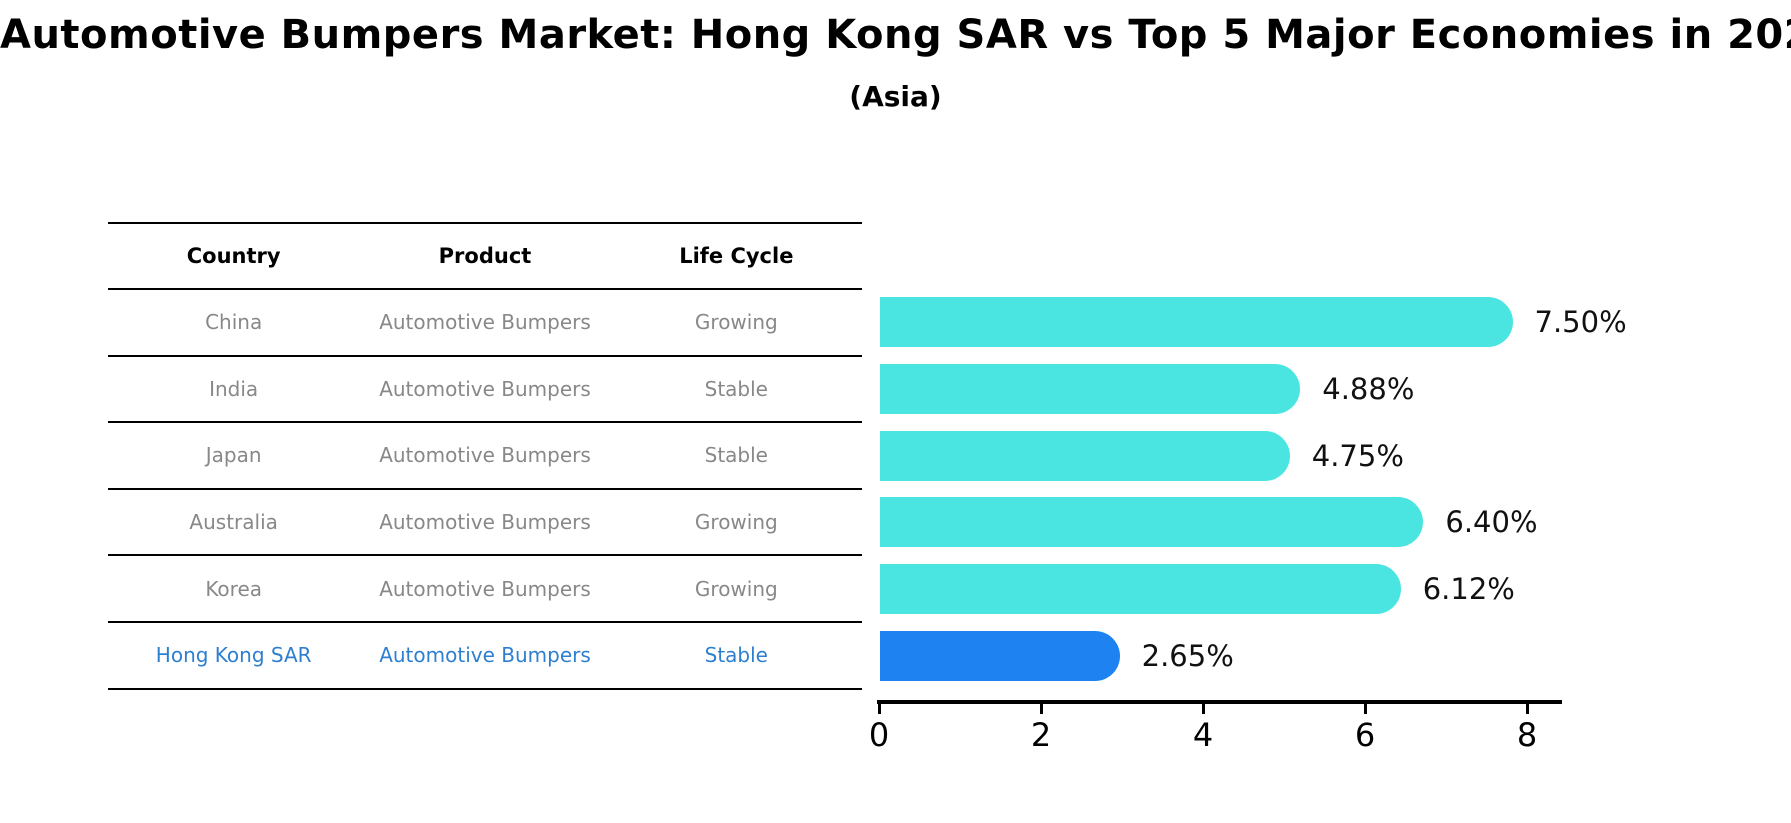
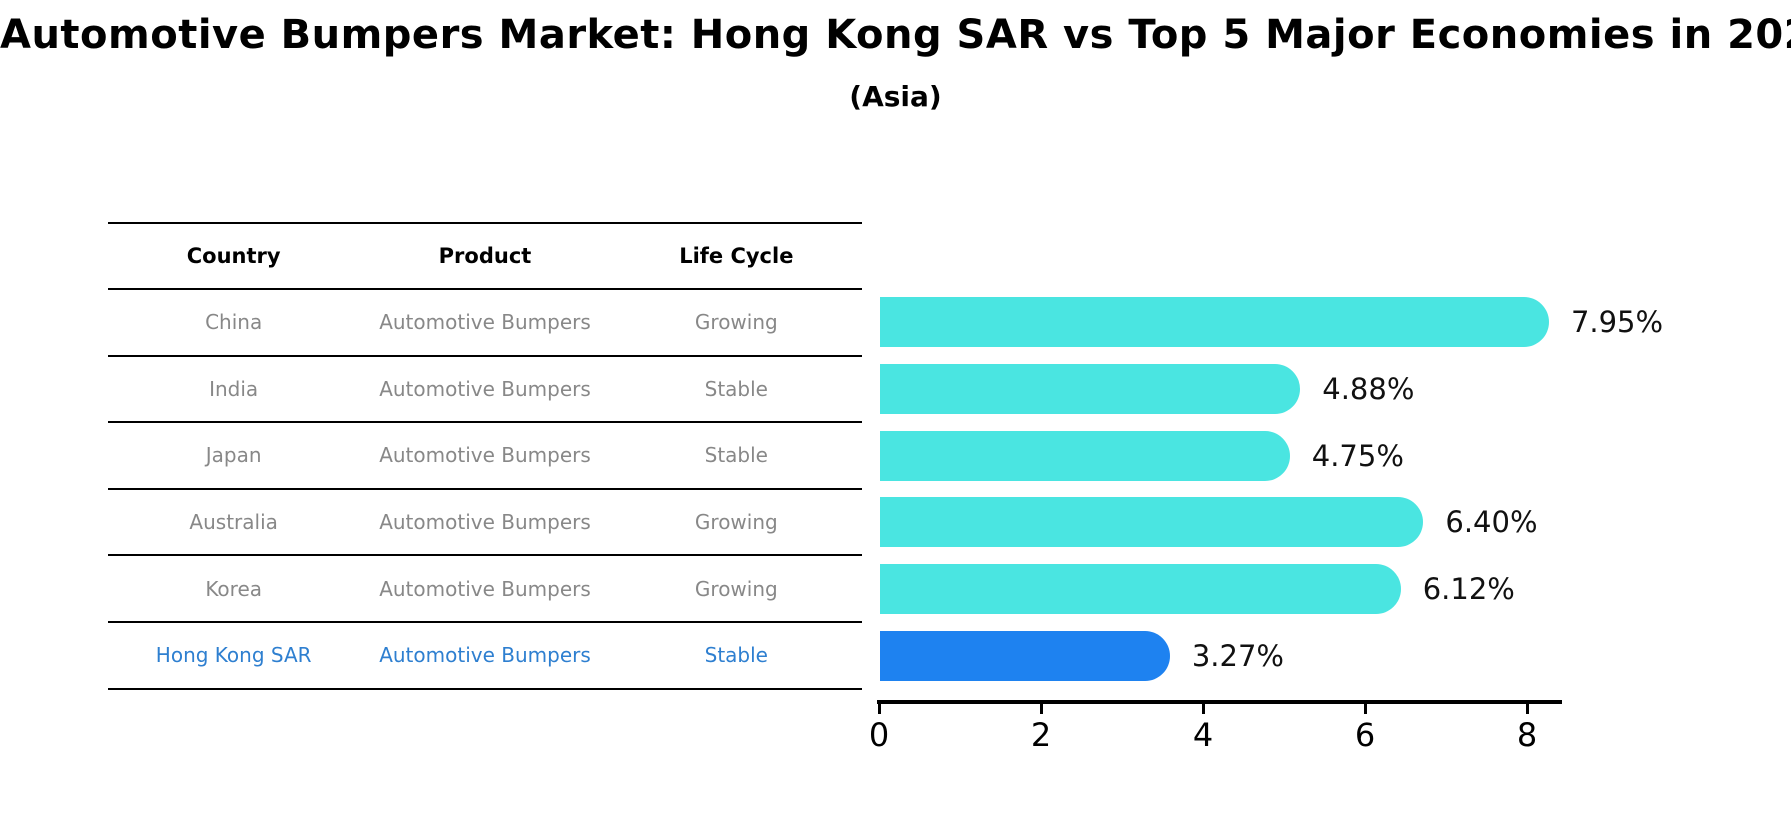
China: 7.50% -> 7.95%
Hong Kong SAR: 2.65% -> 3.27%
